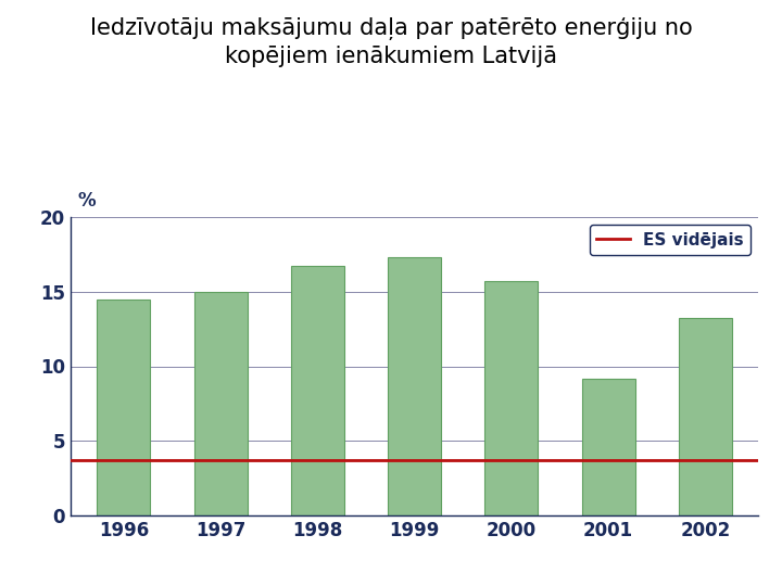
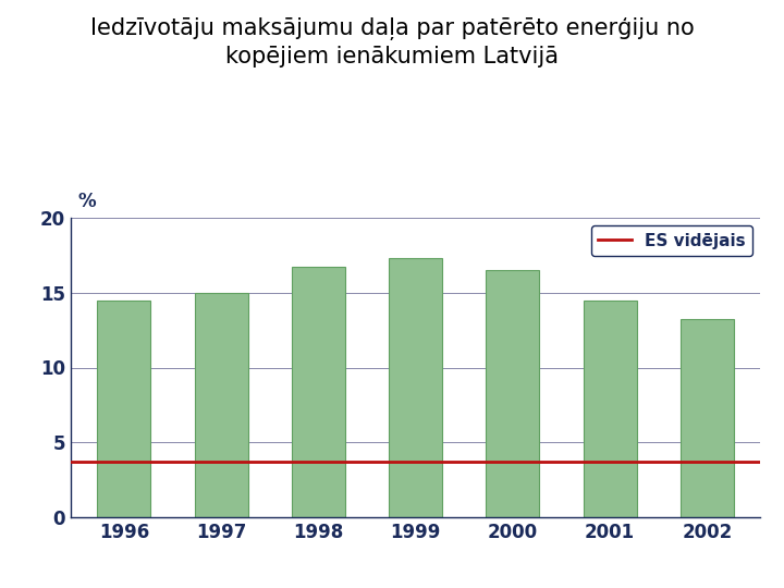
2000: 15.7 -> 16.5
2001: 9.2 -> 14.5
